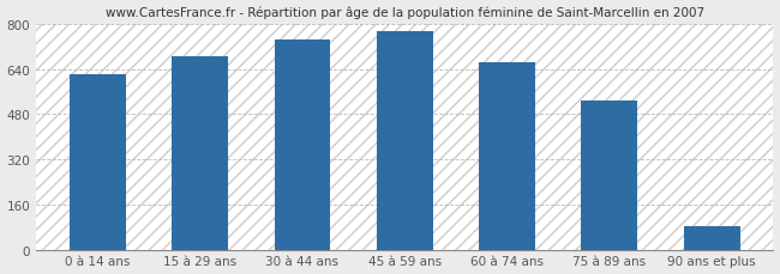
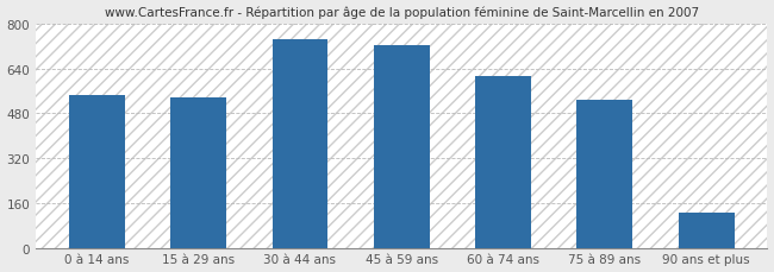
0 à 14 ans: 620 -> 545
15 à 29 ans: 685 -> 535
45 à 59 ans: 775 -> 725
60 à 74 ans: 665 -> 615
90 ans et plus: 85 -> 125
